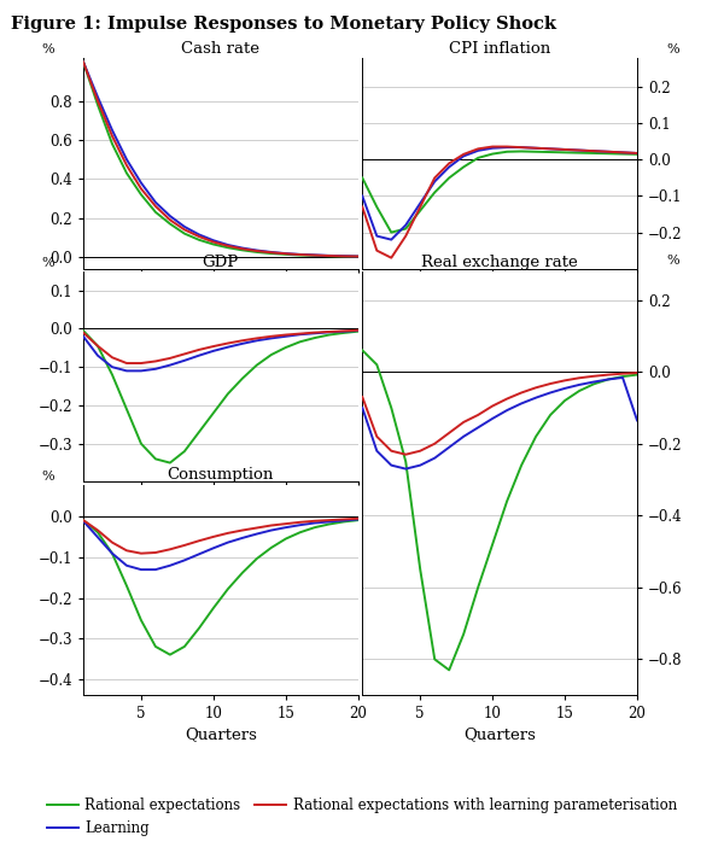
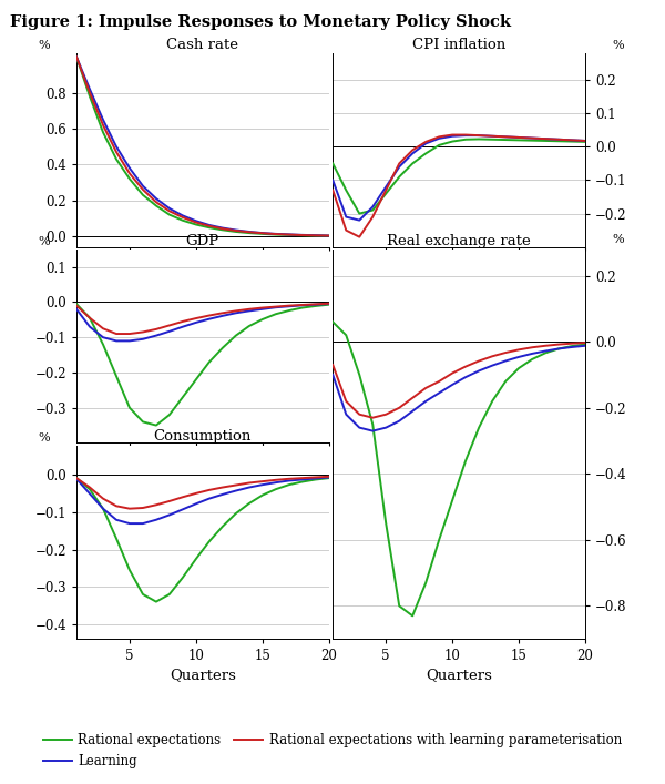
Real exchange rate/Learning/20: -0.135 -> -0.012
